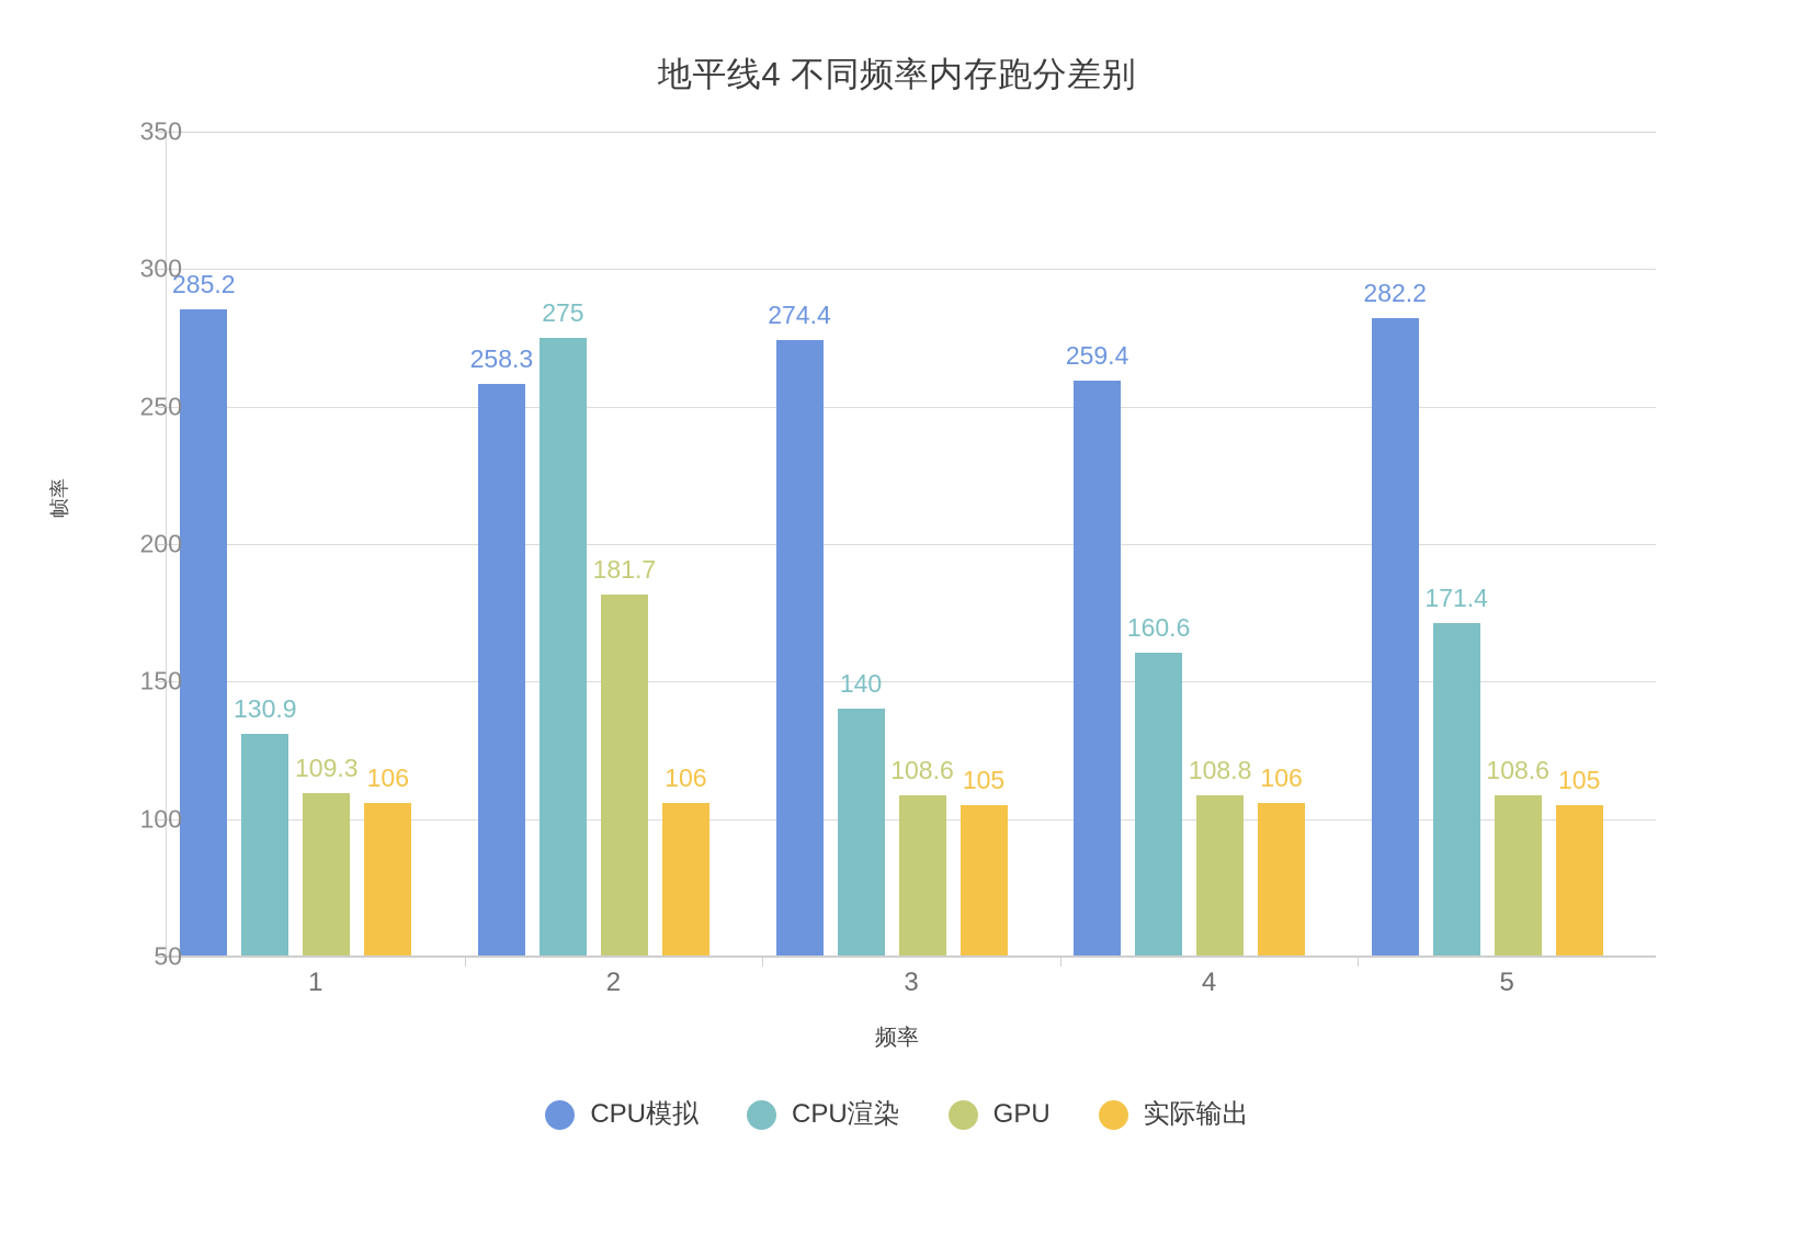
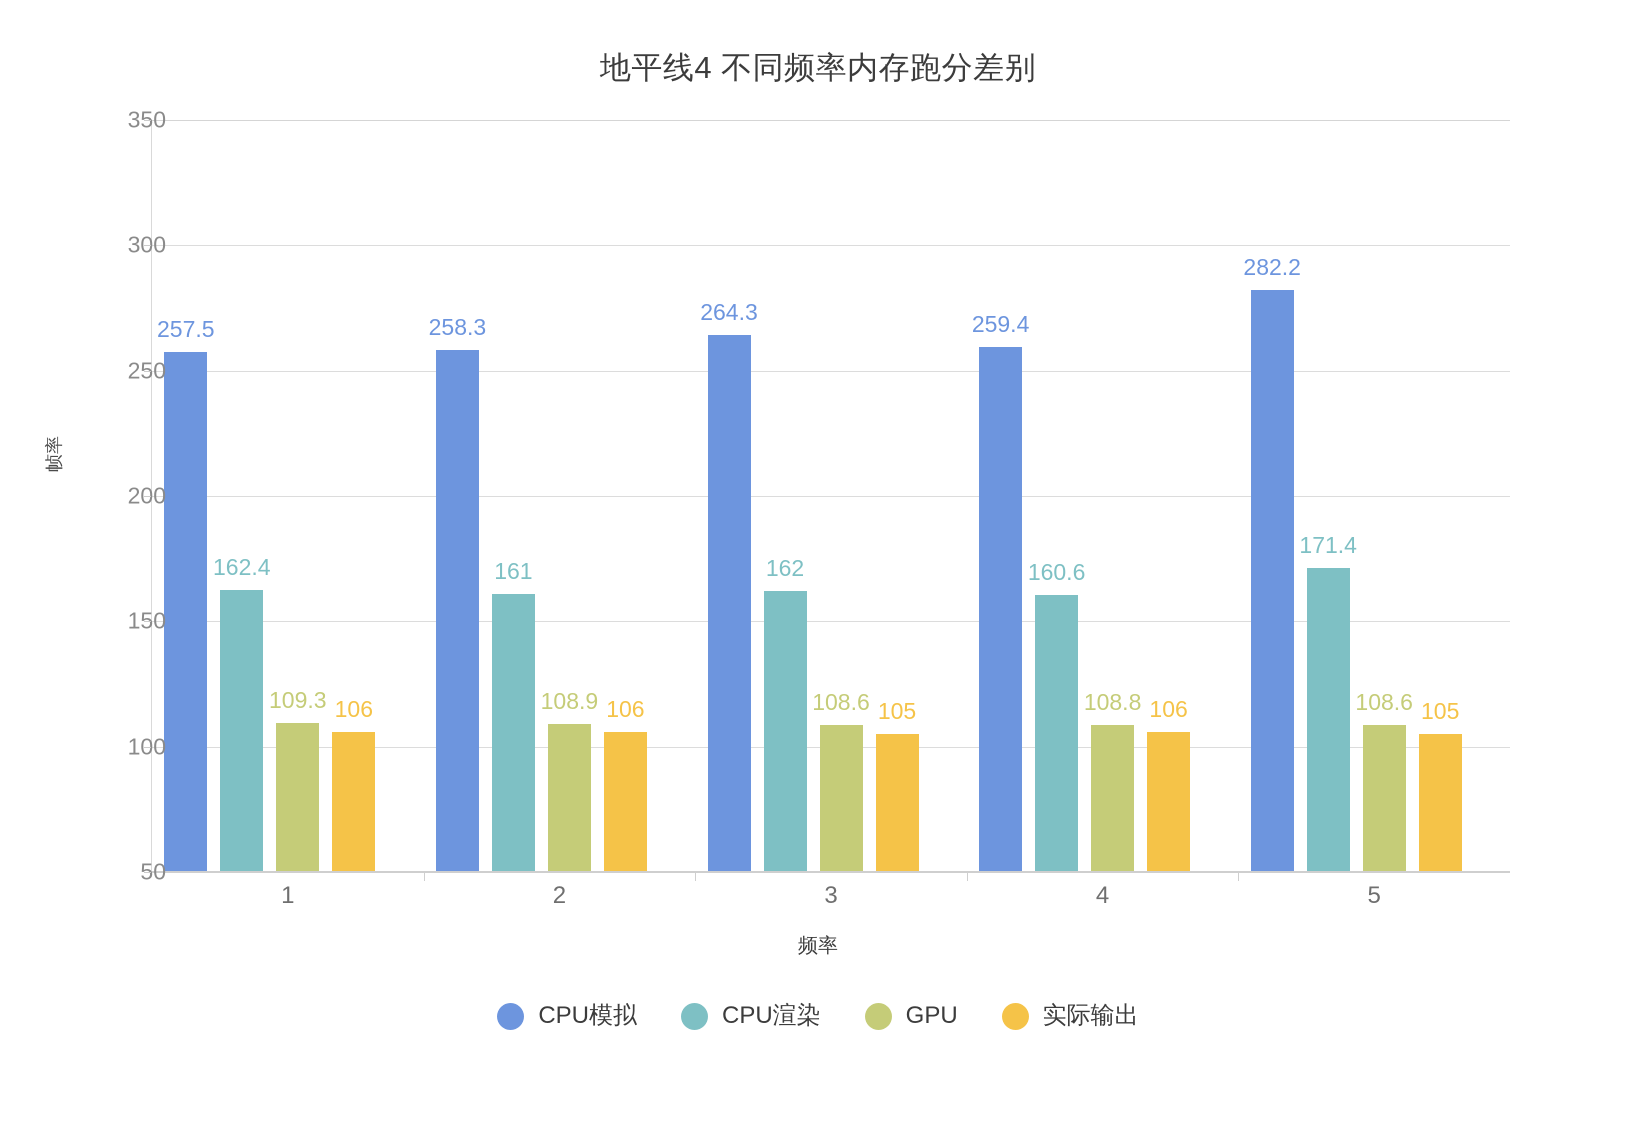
CPU模拟/1: 285.2 -> 257.5
CPU渲染/1: 130.9 -> 162.4
CPU渲染/2: 275 -> 161
GPU/2: 181.7 -> 108.9
CPU模拟/3: 274.4 -> 264.3
CPU渲染/3: 140 -> 162
